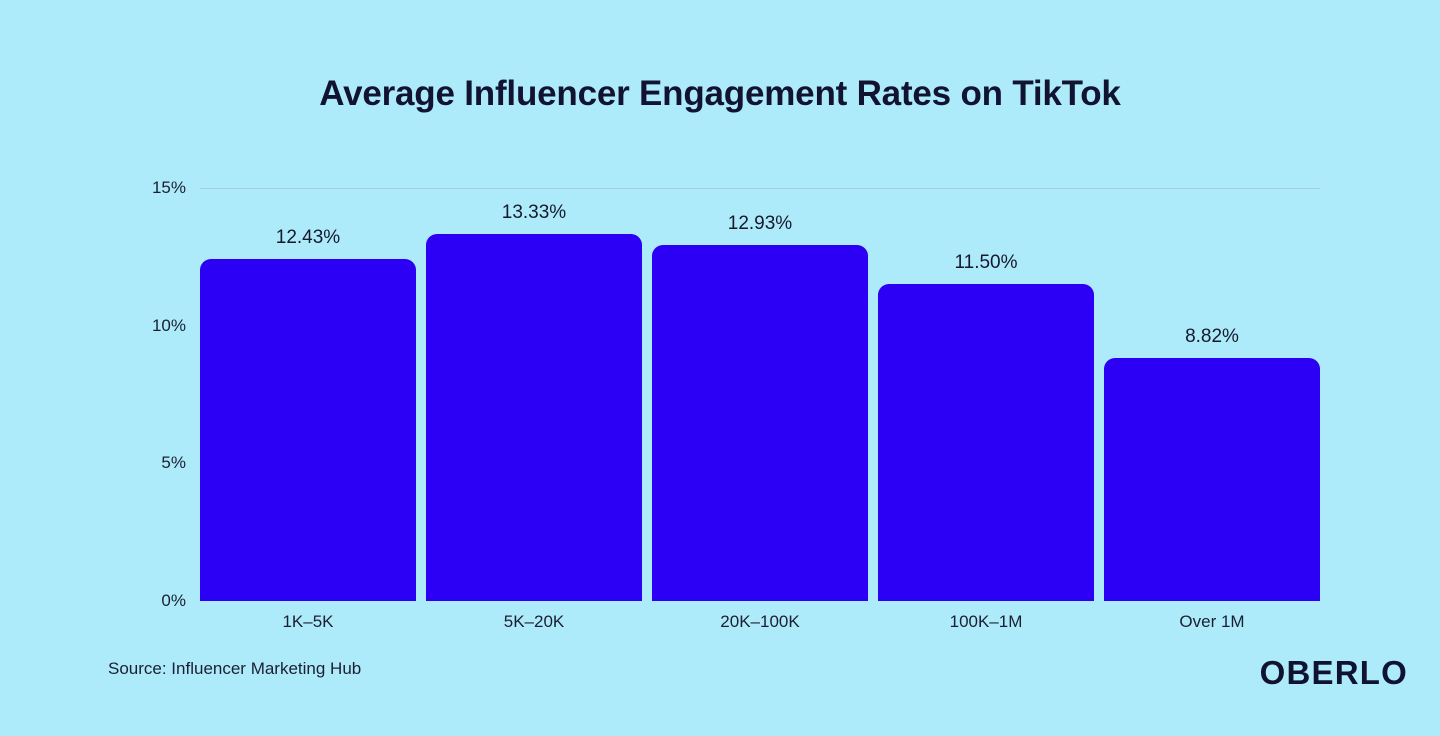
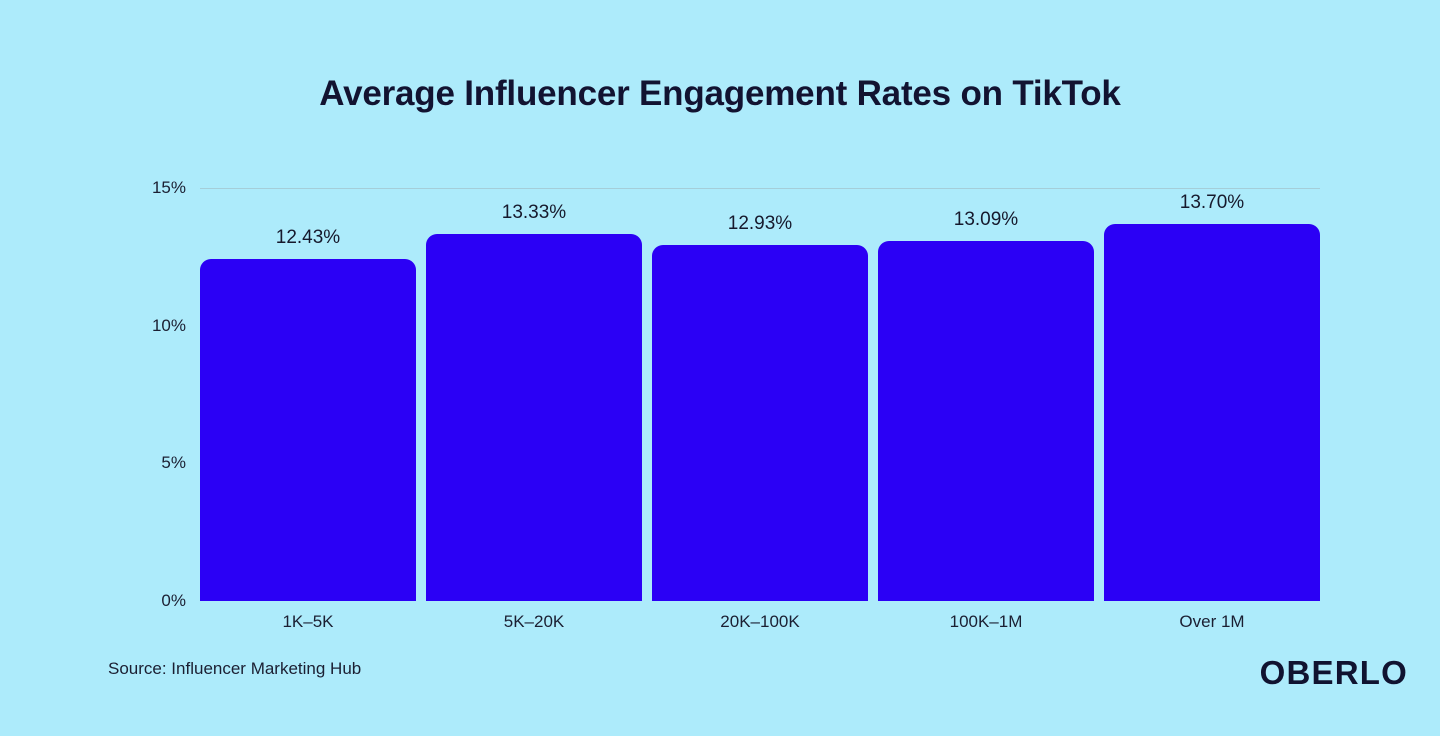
100K–1M: 11.50% -> 13.09%
Over 1M: 8.82% -> 13.70%
